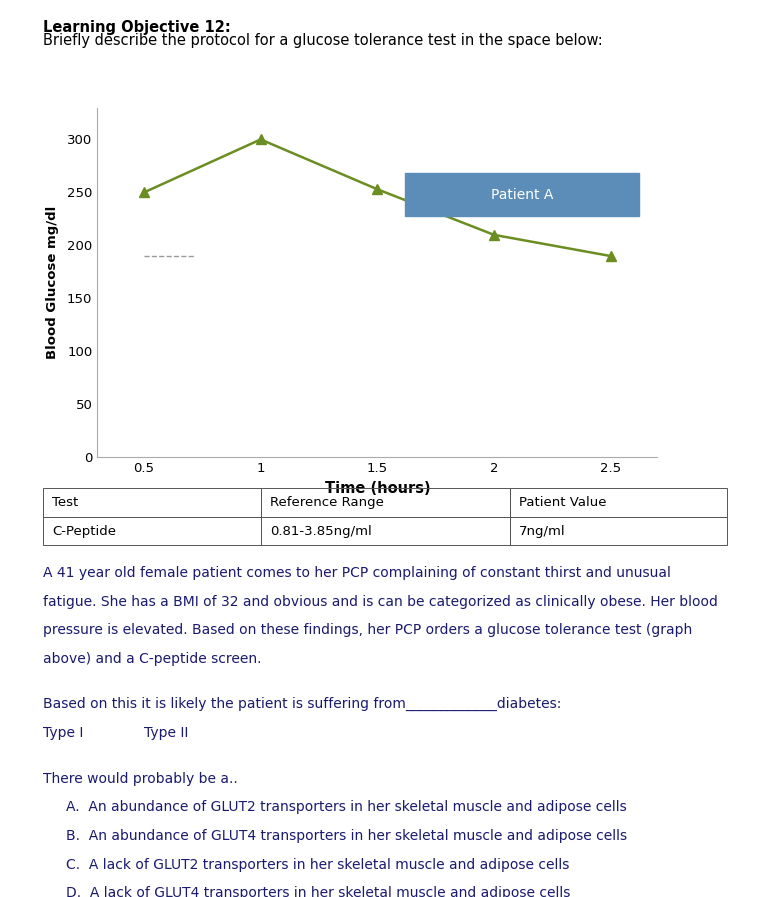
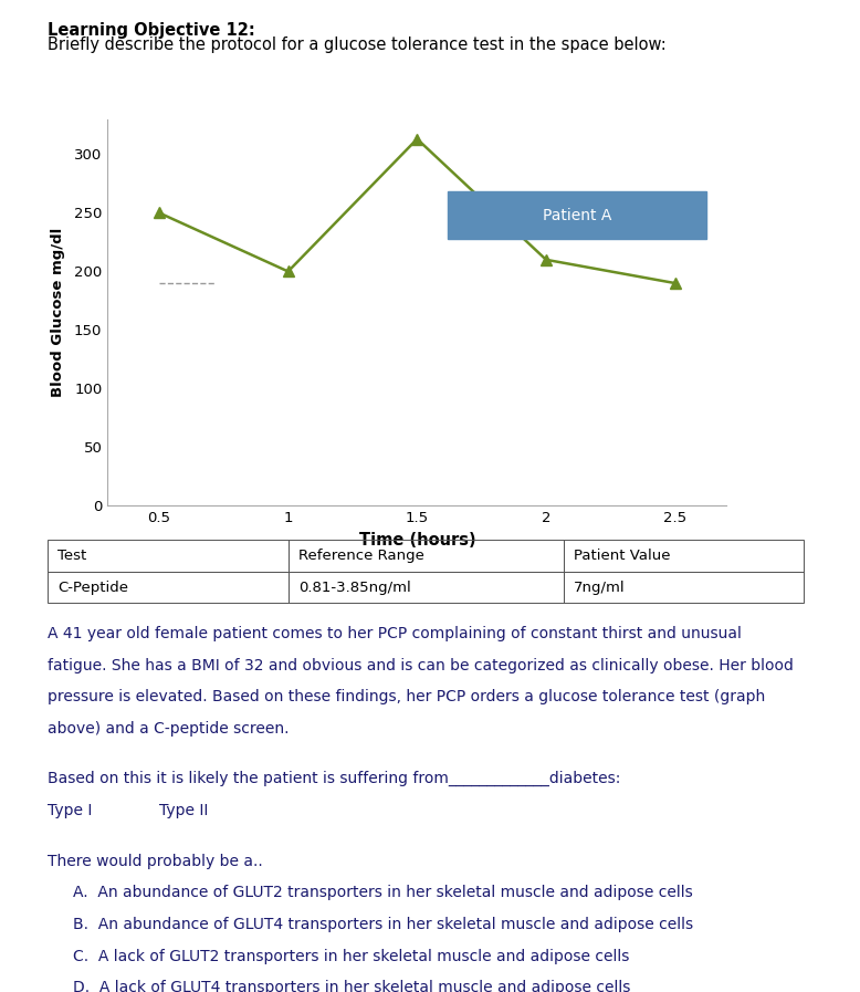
1: 300 -> 200
1.5: 253 -> 313
